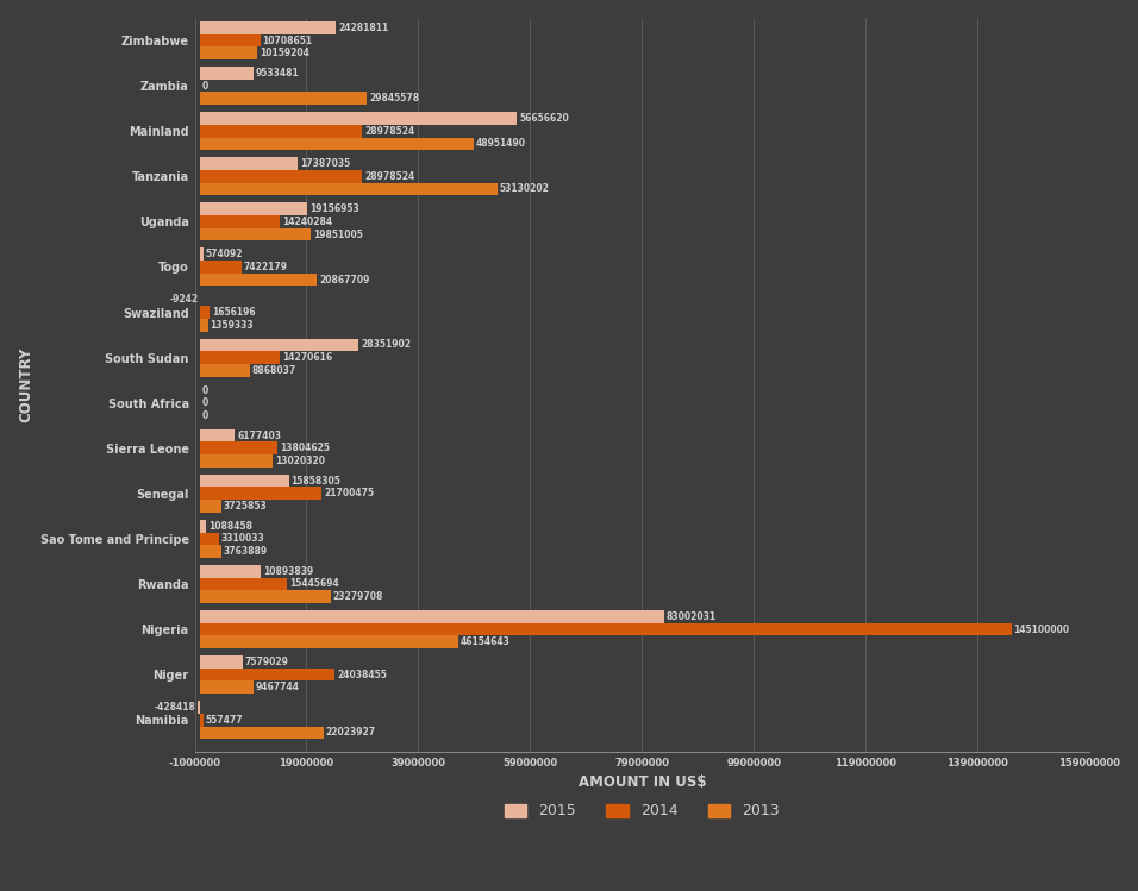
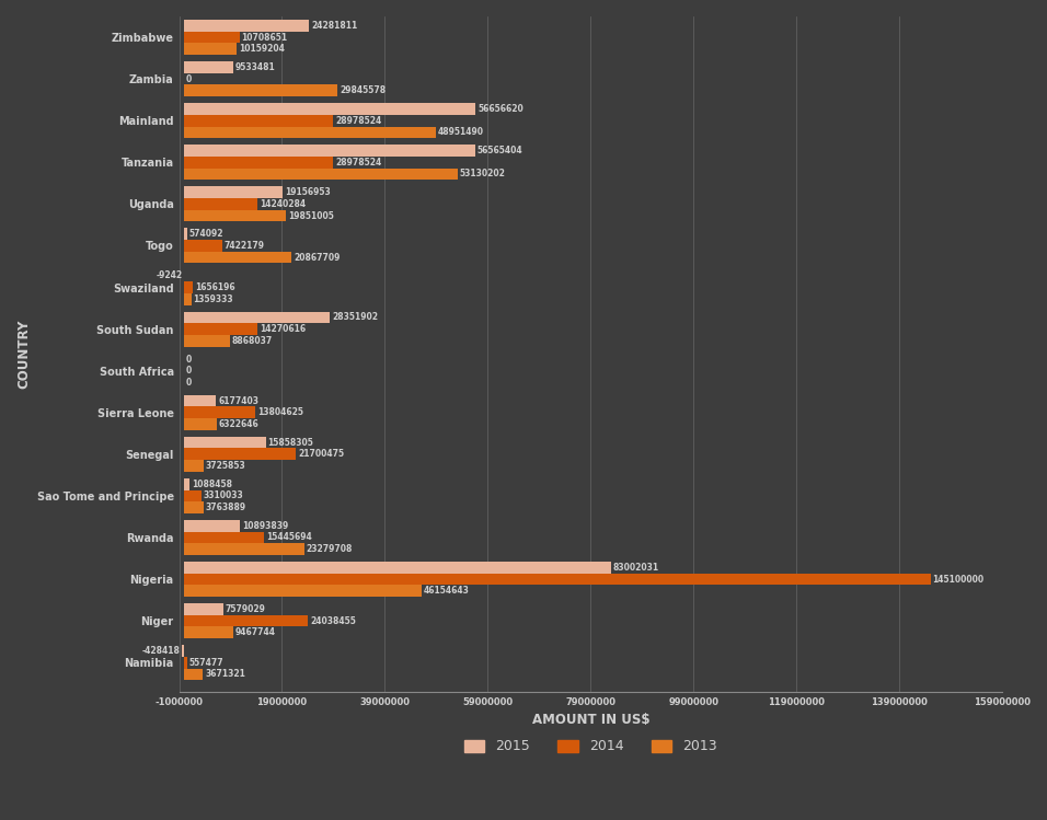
2015/Tanzania: 17387035 -> 56565404
2013/Sierra Leone: 13020320 -> 6322646
2013/Namibia: 22023927 -> 3671321
